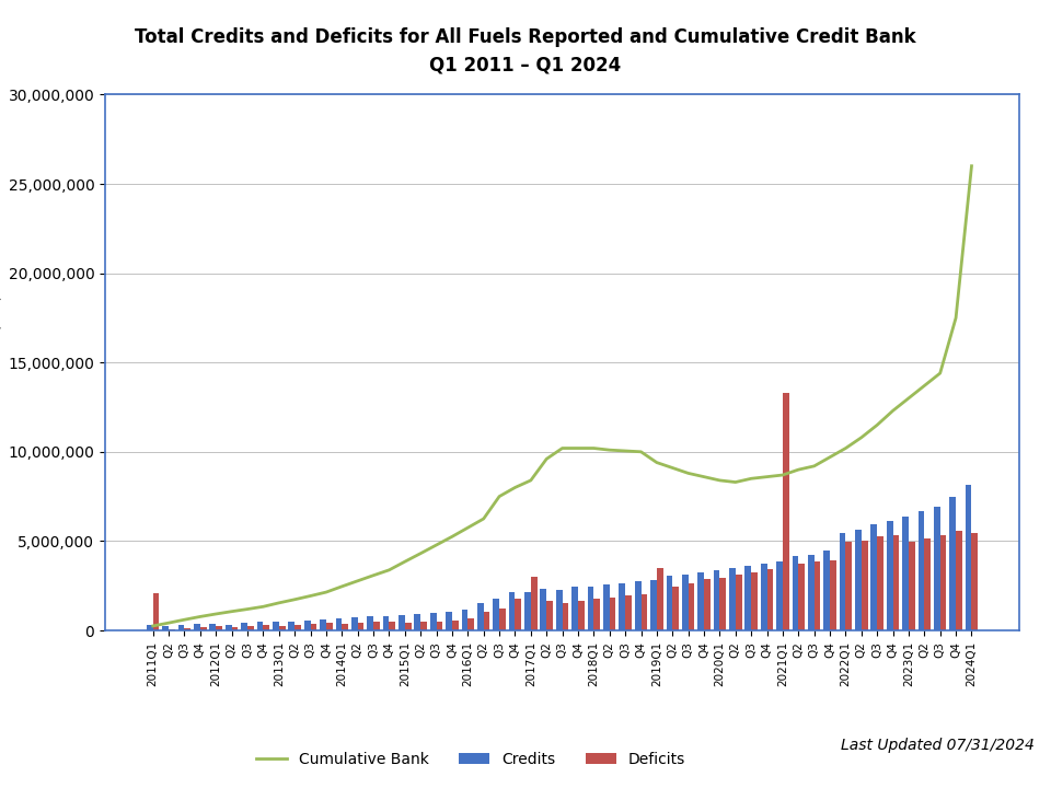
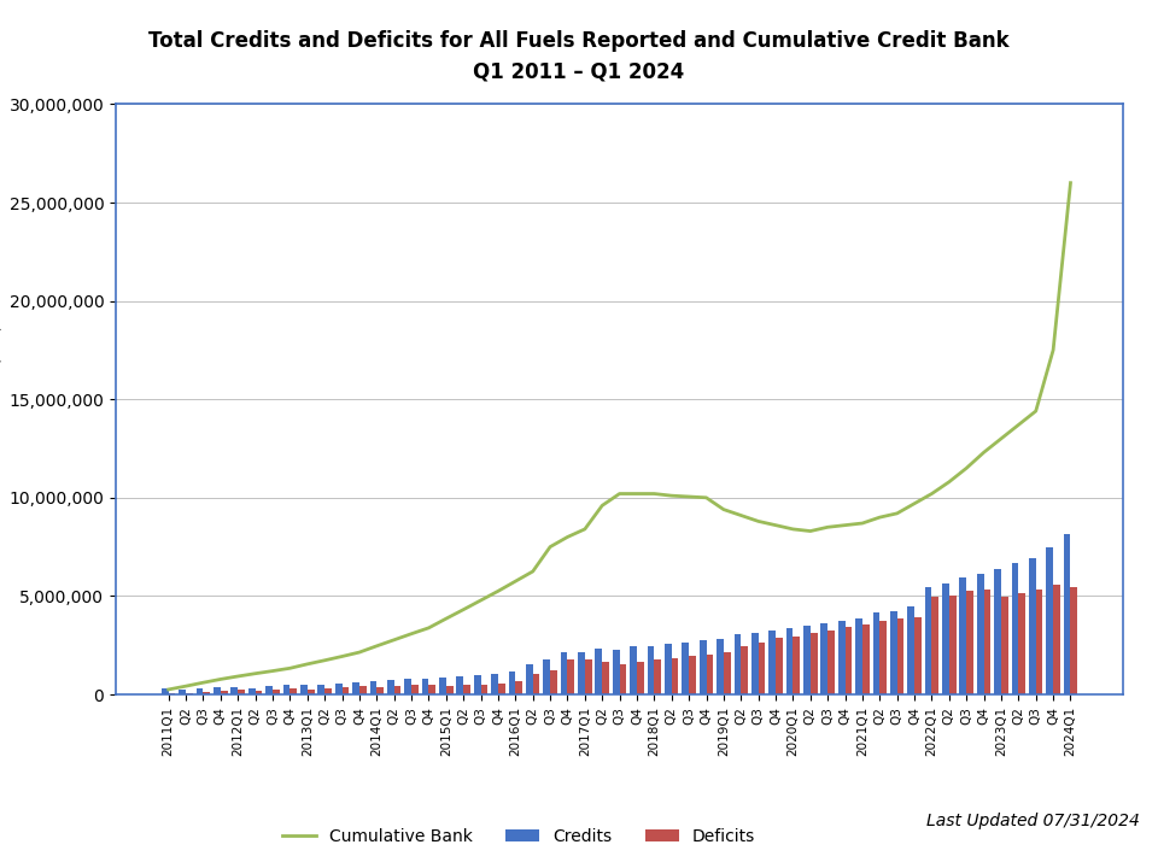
Deficits/2011Q1: 2,100,000 -> 0
Deficits/2017Q1: 3,000,000 -> 1,800,000
Deficits/2019Q1: 3,500,000 -> 2,200,000
Deficits/2021Q1: 13,300,000 -> 3,600,000
